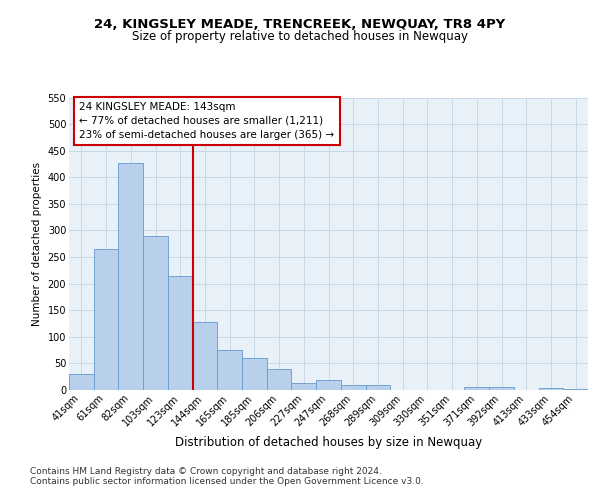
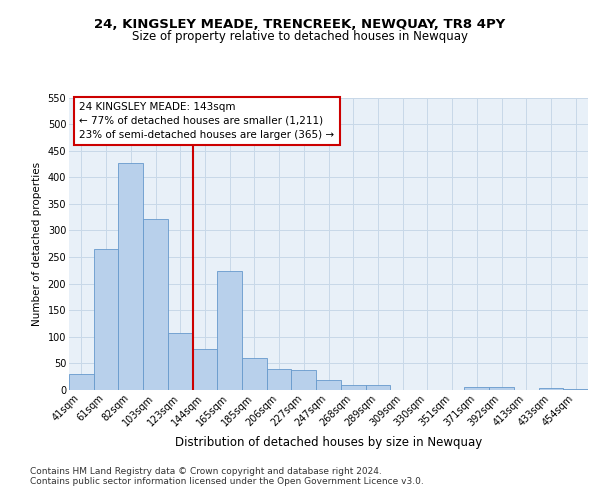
103sqm: 290 -> 322
123sqm: 215 -> 108
144sqm: 128 -> 78
165sqm: 76 -> 224
227sqm: 14 -> 38
